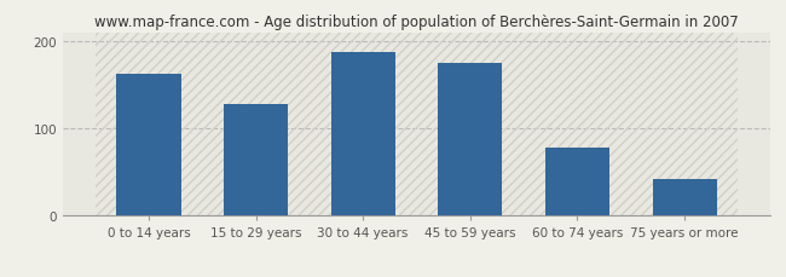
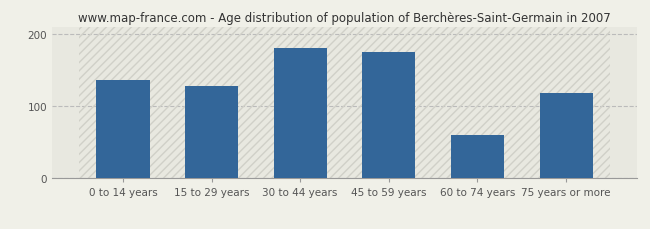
0 to 14 years: 162 -> 136
30 to 44 years: 188 -> 180
60 to 74 years: 78 -> 60
75 years or more: 42 -> 118
